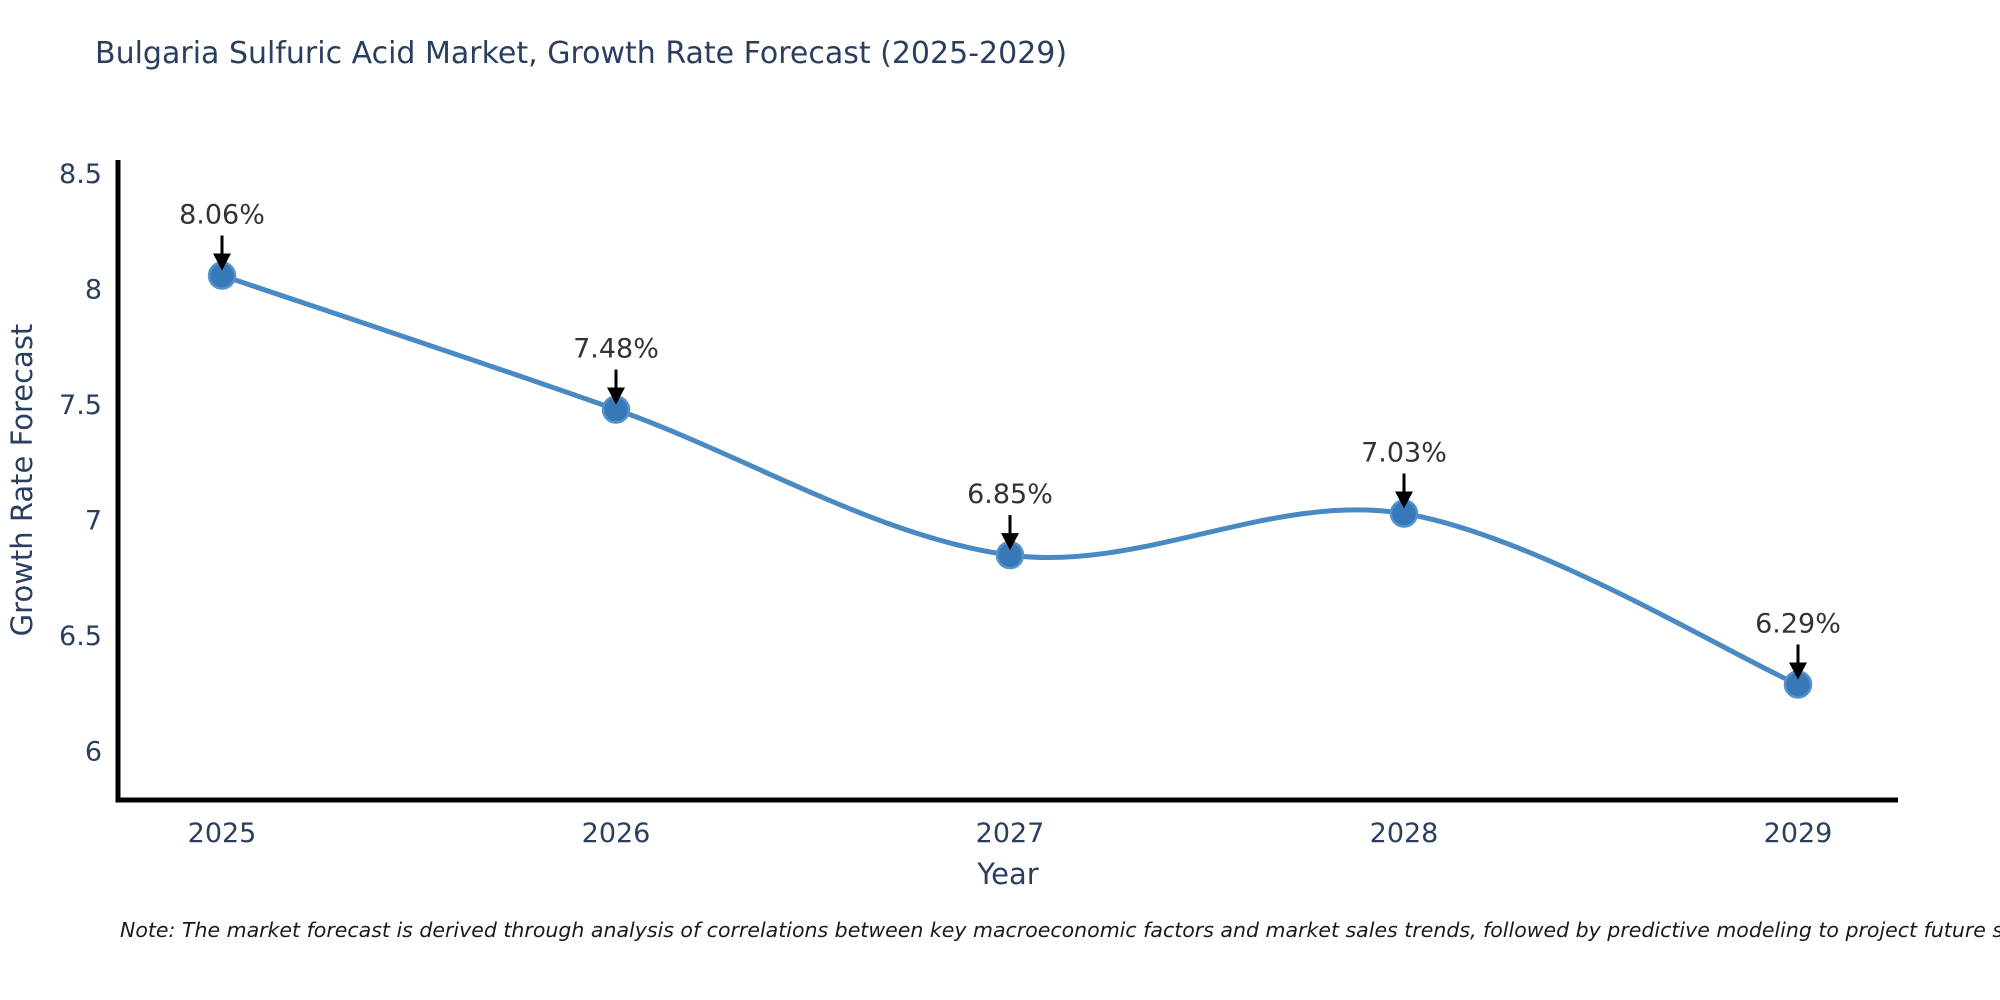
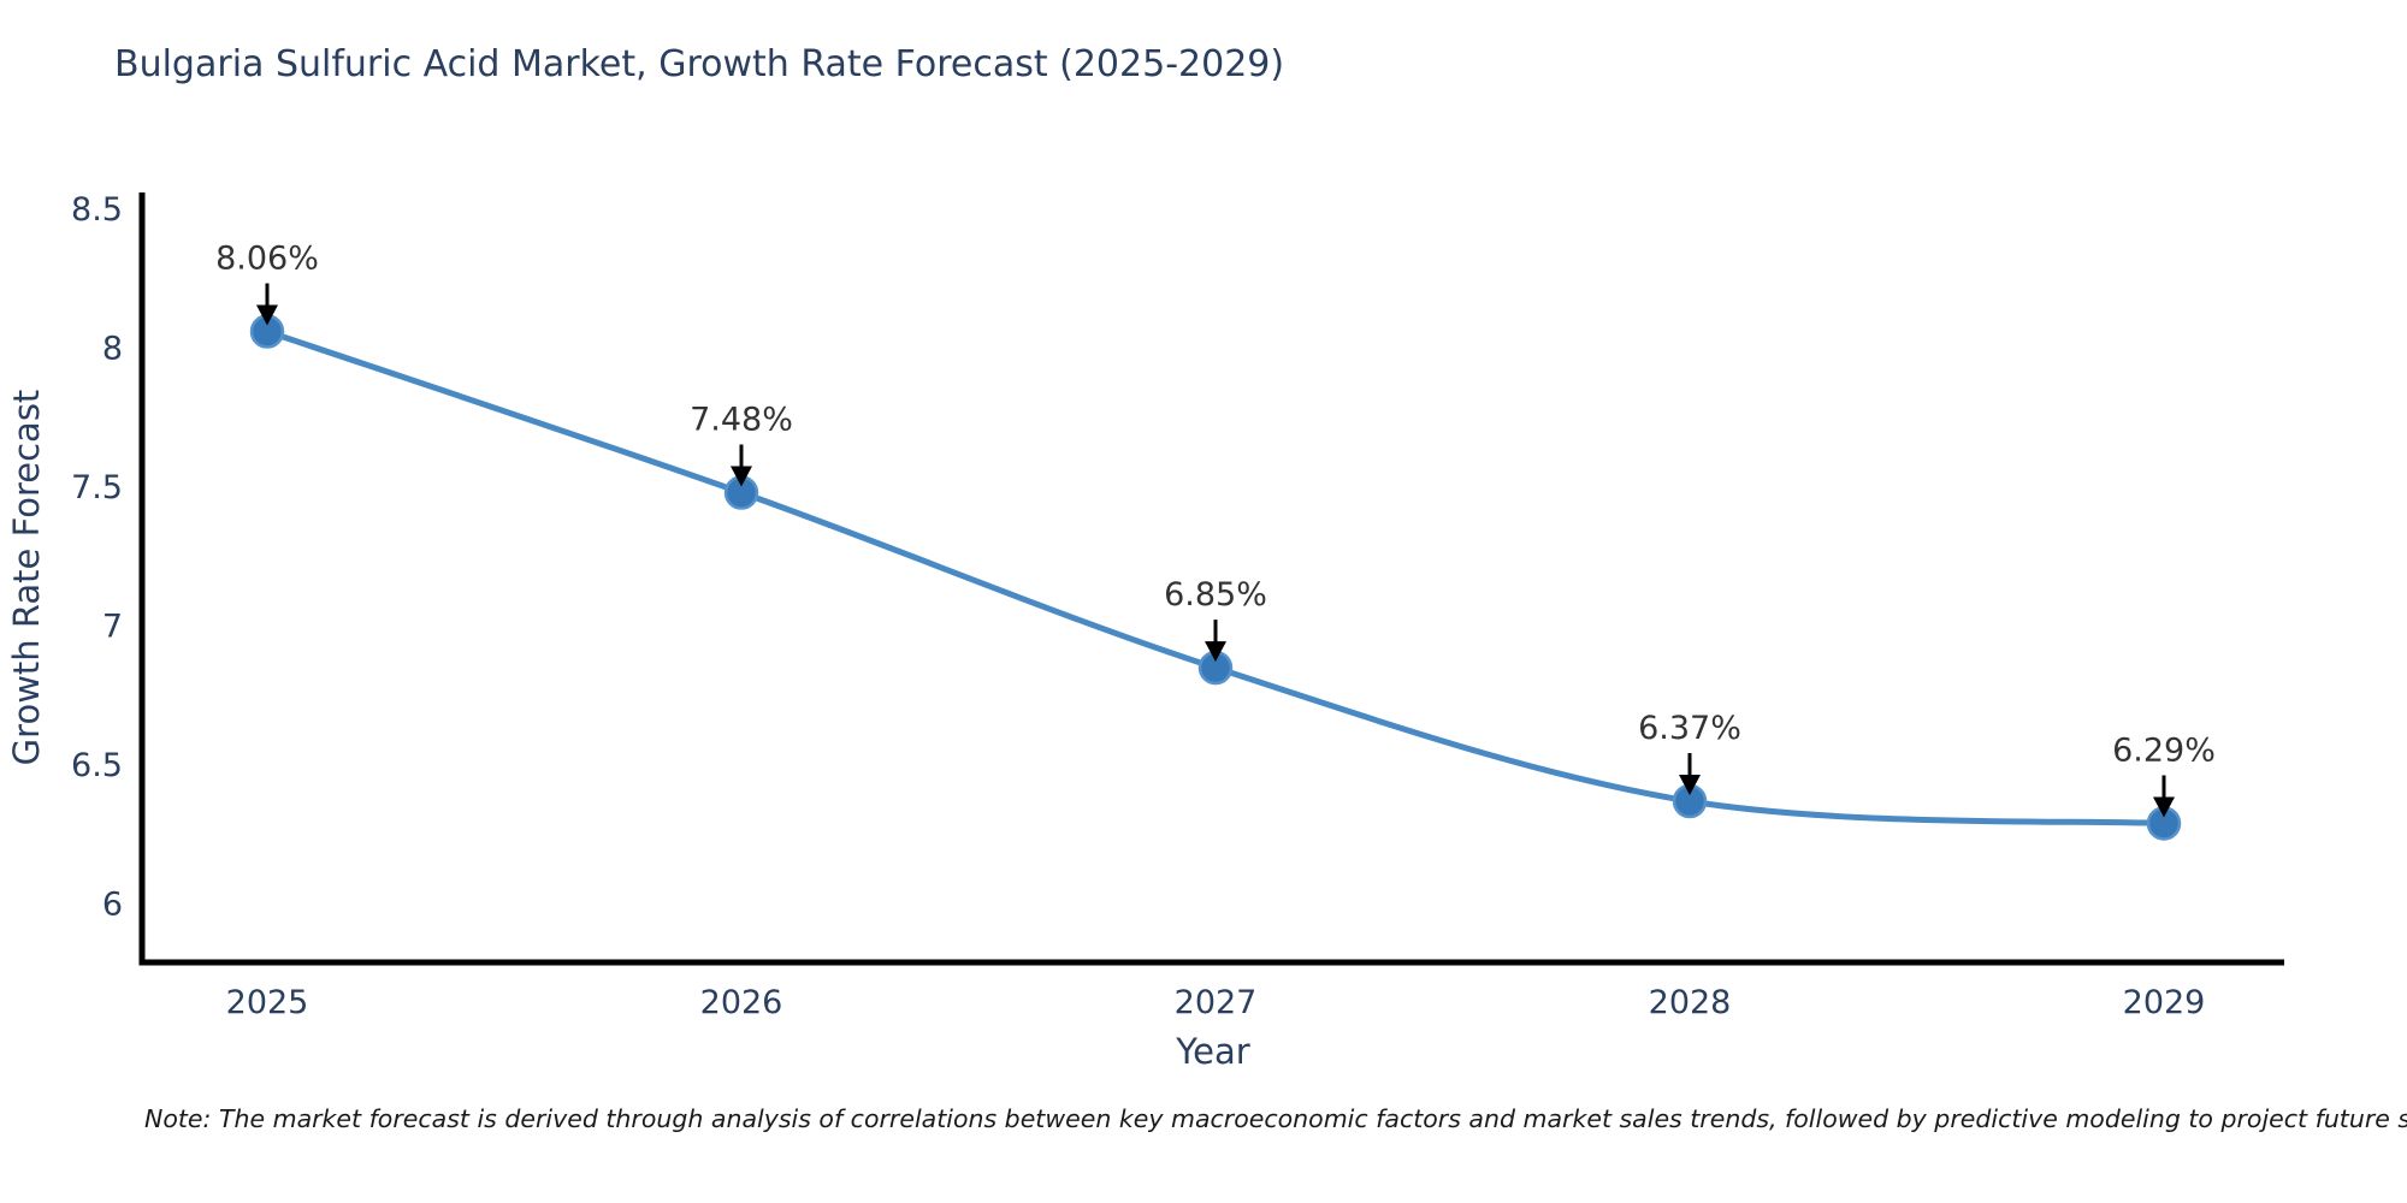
2028: 7.03% -> 6.37%
